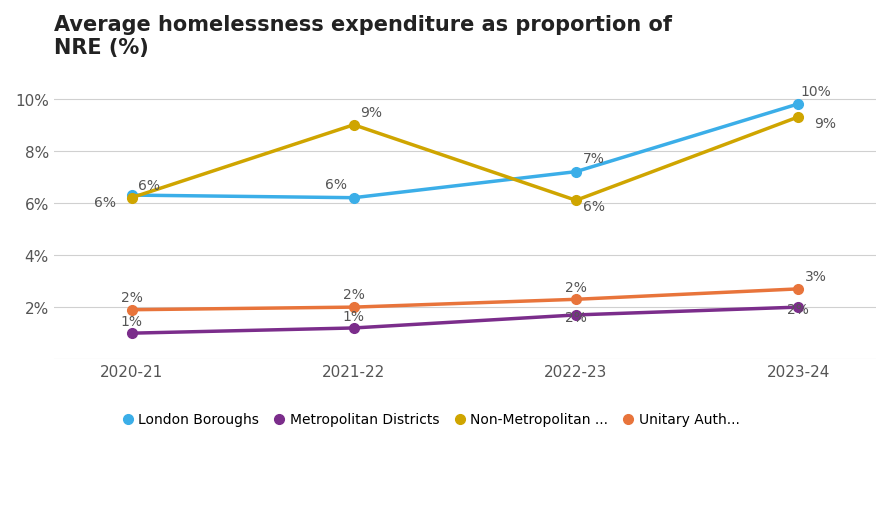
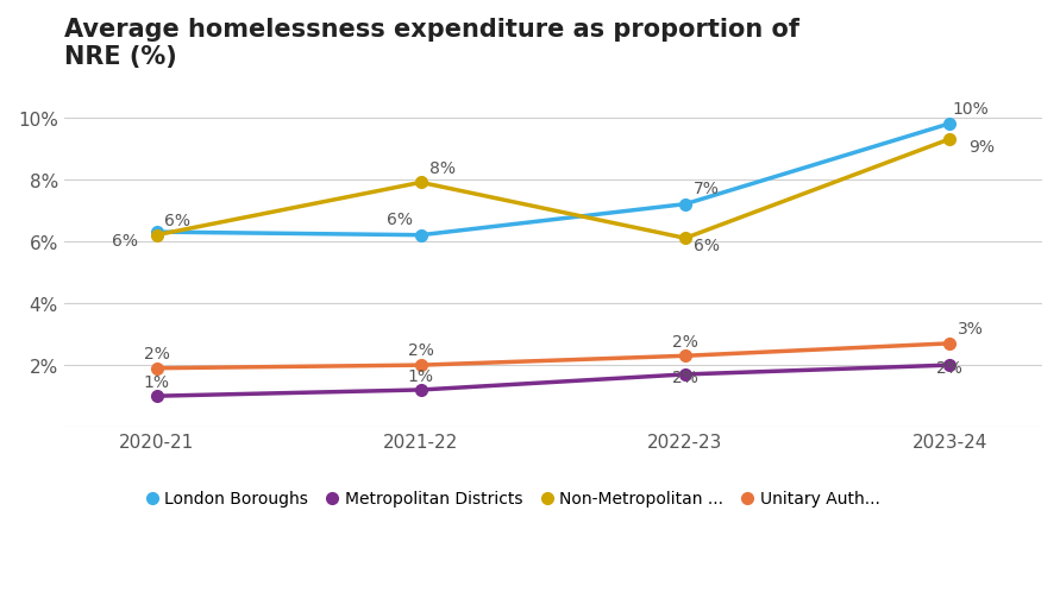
Non-Metropolitan .../2021-22: 9% -> 8%
